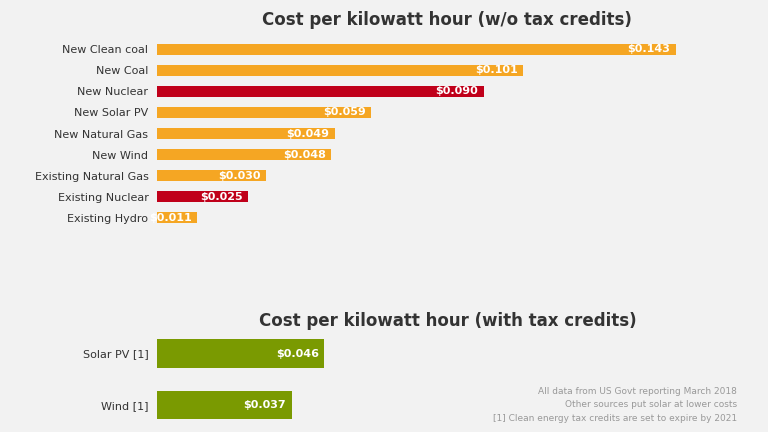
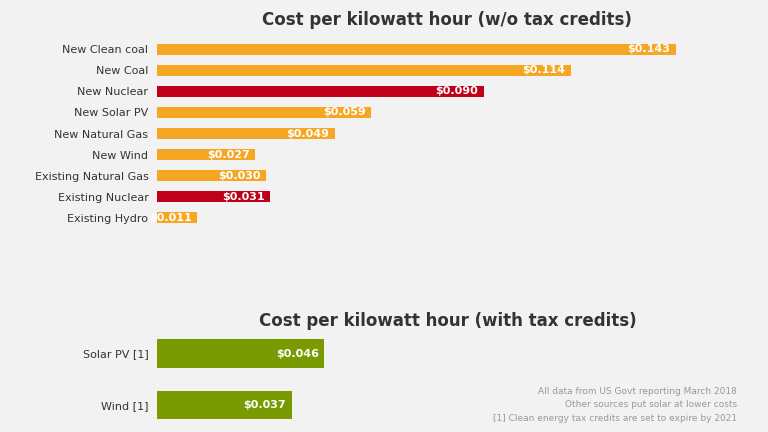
Cost per kilowatt hour (w/o tax credits)/New Coal: $0.101 -> $0.114
Cost per kilowatt hour (w/o tax credits)/New Wind: $0.048 -> $0.027
Cost per kilowatt hour (w/o tax credits)/Existing Nuclear: $0.025 -> $0.031
